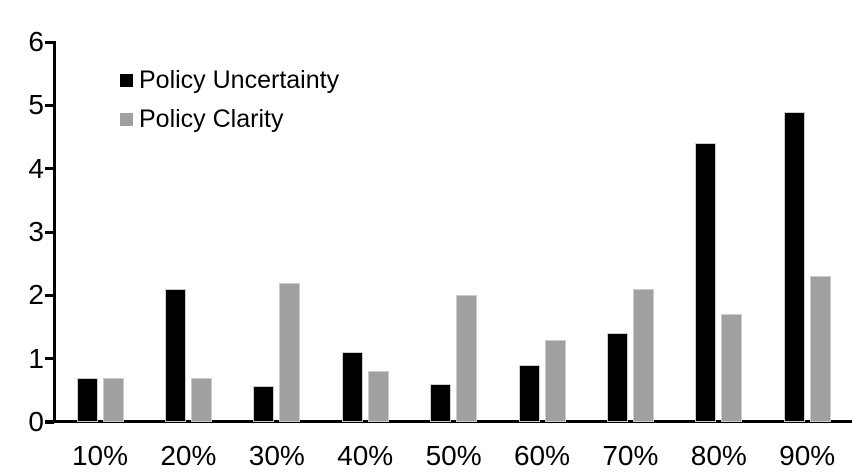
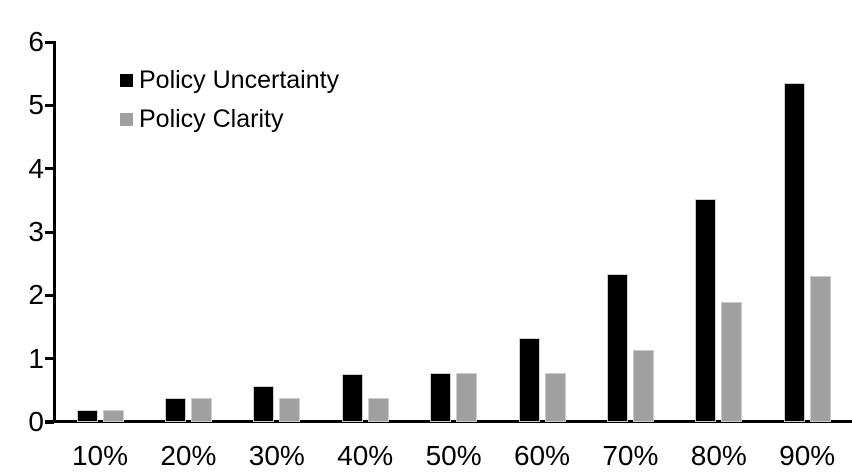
Policy Uncertainty/10%: 0.7 -> 0.2
Policy Clarity/10%: 0.7 -> 0.2
Policy Uncertainty/20%: 2.1 -> 0.4
Policy Clarity/20%: 0.7 -> 0.4
Policy Clarity/30%: 2.2 -> 0.4
Policy Uncertainty/40%: 1.1 -> 0.8
Policy Clarity/40%: 0.8 -> 0.4
Policy Uncertainty/50%: 0.6 -> 0.8
Policy Clarity/50%: 2.0 -> 0.8
Policy Uncertainty/60%: 0.9 -> 1.3
Policy Clarity/60%: 1.3 -> 0.8
Policy Uncertainty/70%: 1.4 -> 2.3
Policy Clarity/70%: 2.1 -> 1.1
Policy Uncertainty/80%: 4.4 -> 3.5
Policy Clarity/80%: 1.7 -> 1.9
Policy Uncertainty/90%: 4.9 -> 5.3
